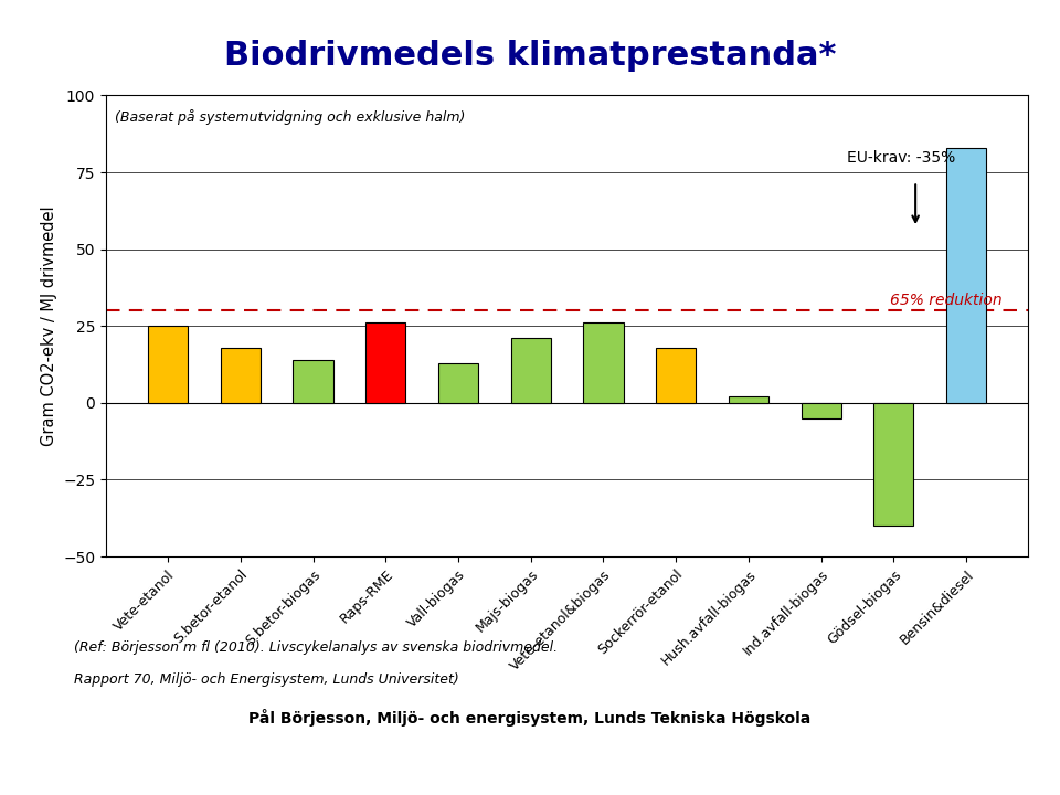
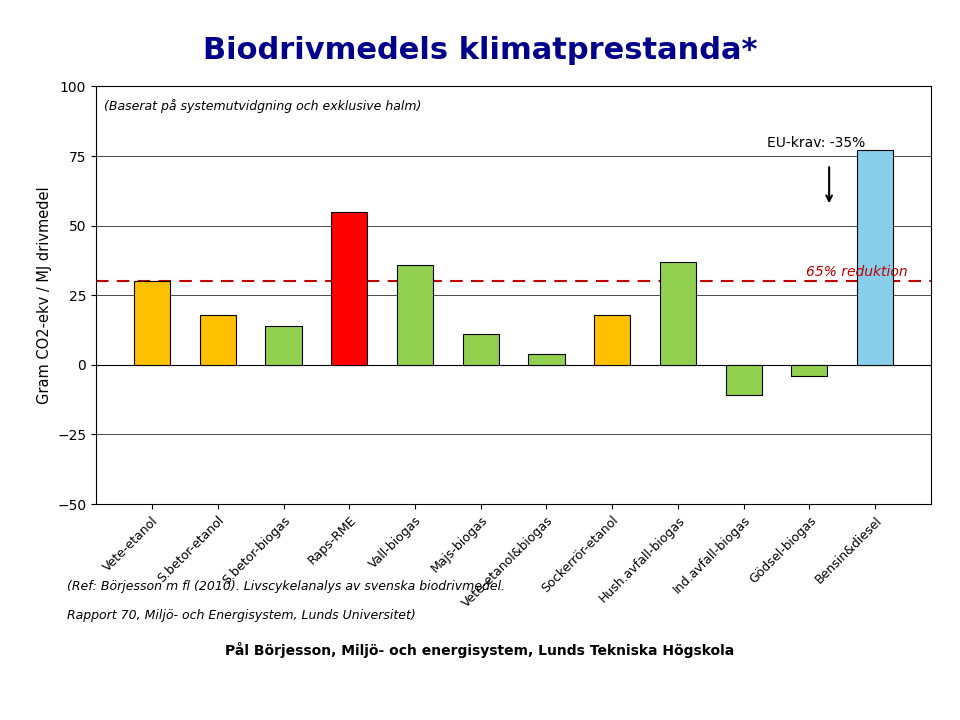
Vete-etanol: 25 -> 30
Raps-RME: 26 -> 55
Vall-biogas: 13 -> 36
Majs-biogas: 21 -> 11
Vete-etanol&biogas: 26 -> 4
Hush.avfall-biogas: 2 -> 37
Ind.avfall-biogas: -5 -> -11
Gödsel-biogas: -40 -> -4
Bensin&diesel: 83 -> 77
